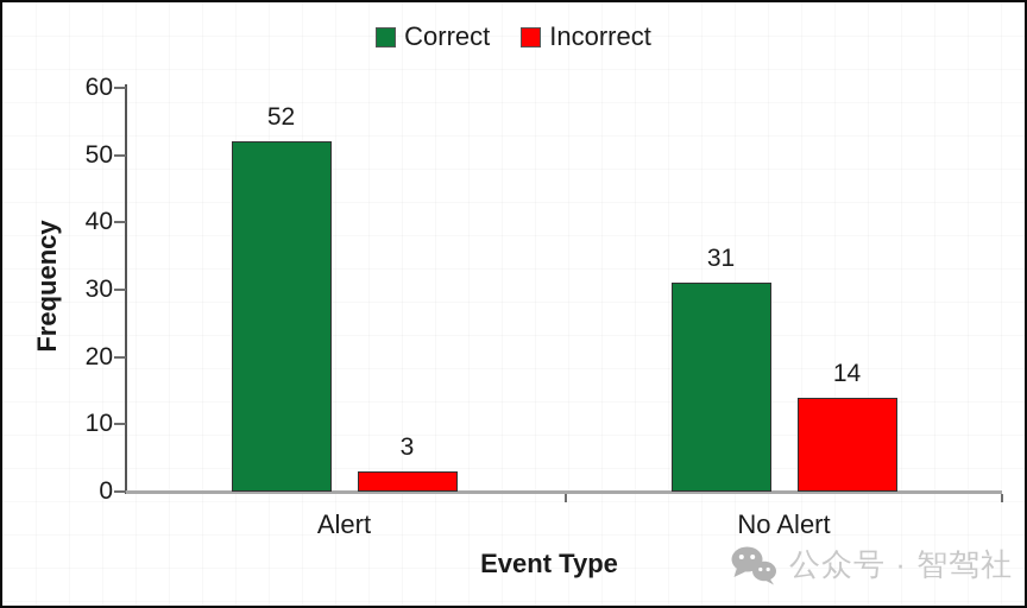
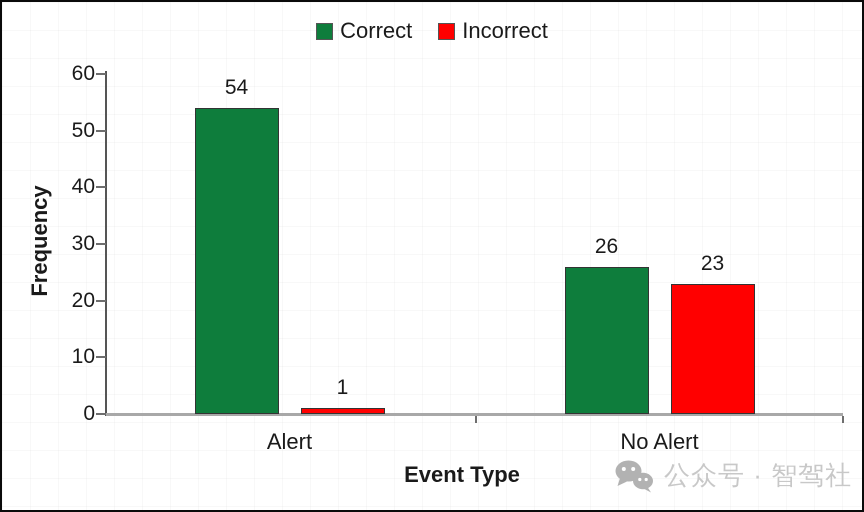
Correct/Alert: 52 -> 54
Incorrect/Alert: 3 -> 1
Correct/No Alert: 31 -> 26
Incorrect/No Alert: 14 -> 23
